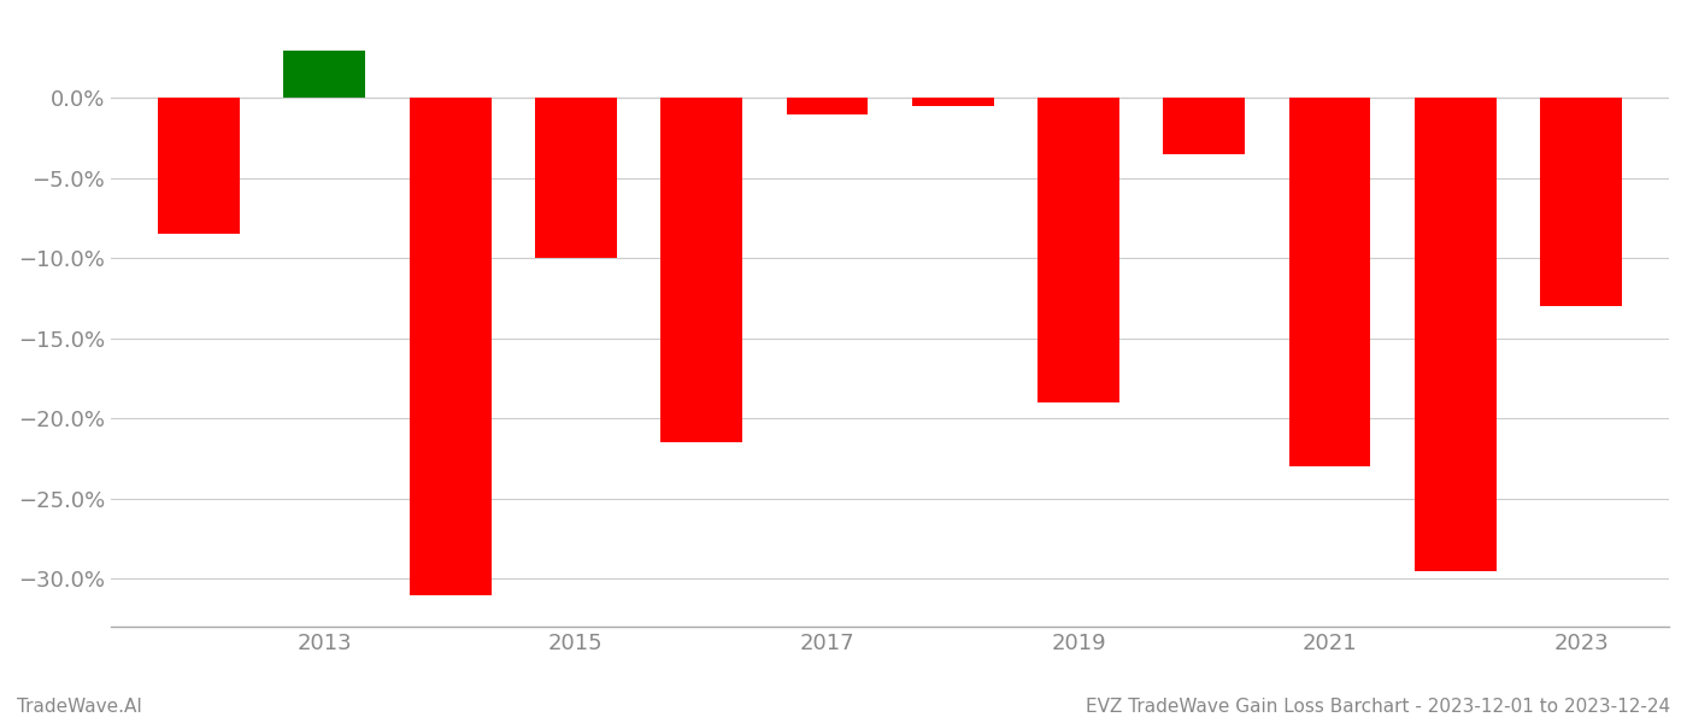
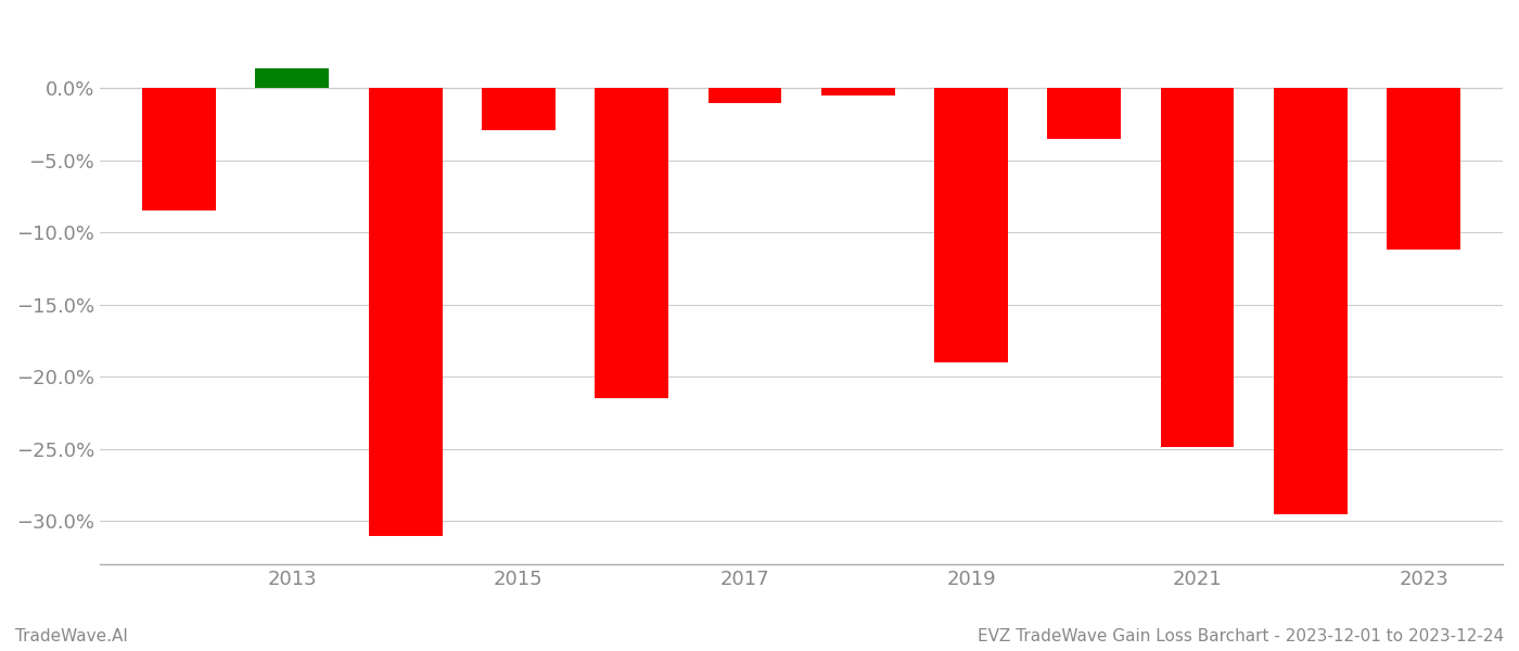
2013: 3.0% -> 1.4%
2015: -10.0% -> -2.9%
2021: -23.0% -> -24.9%
2023: -13.0% -> -11.2%
